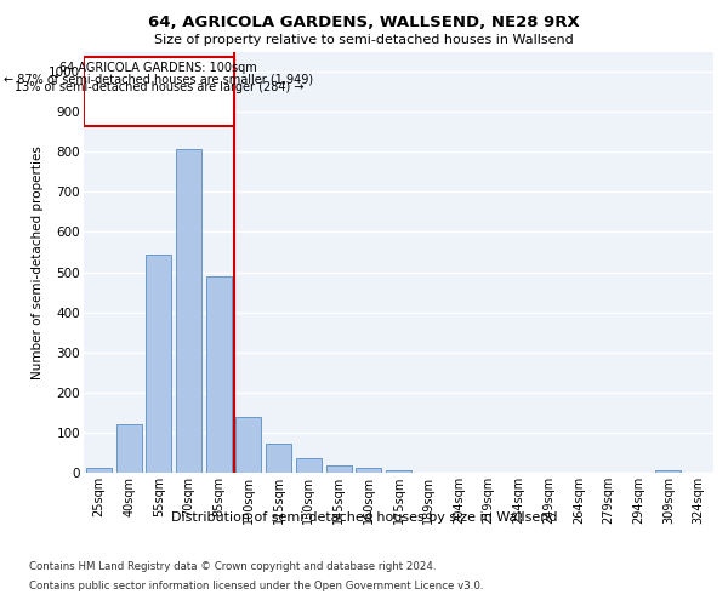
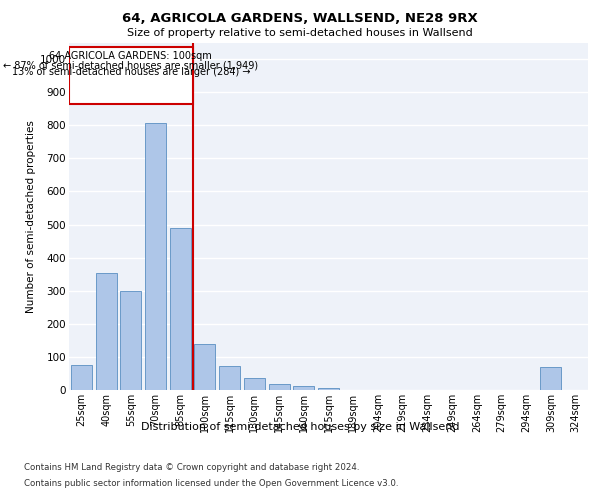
25sqm: 12 -> 75
40sqm: 122 -> 355
55sqm: 543 -> 300
309sqm: 6 -> 70
